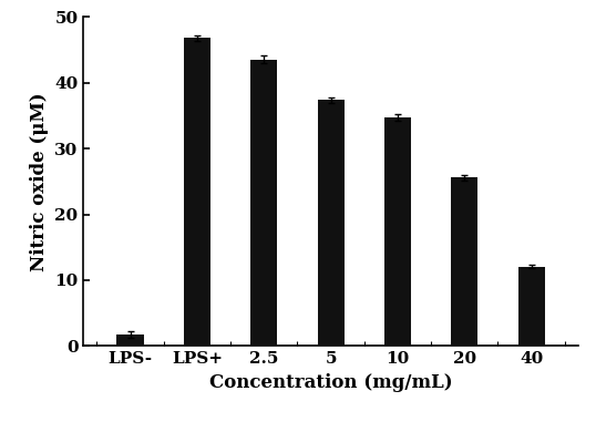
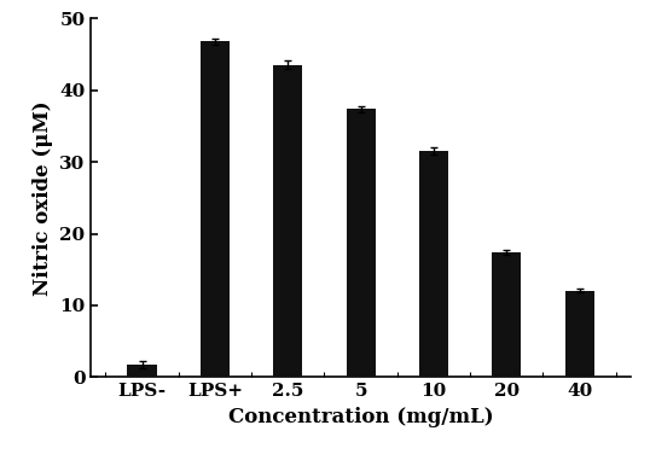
10: 34.8 -> 31.6
20: 25.6 -> 17.4
